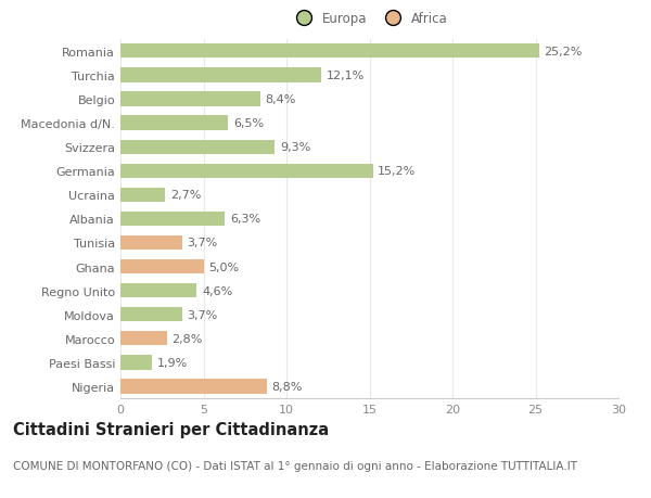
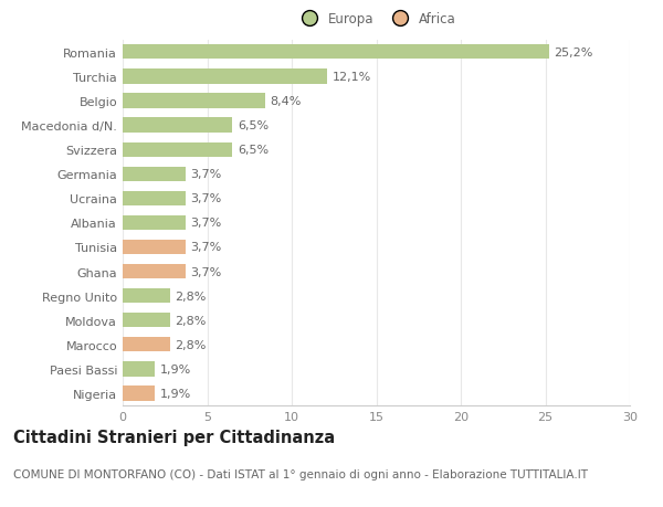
Svizzera: 9,3% -> 6,5%
Germania: 15,2% -> 3,7%
Ucraina: 2,7% -> 3,7%
Albania: 6,3% -> 3,7%
Ghana: 5,0% -> 3,7%
Regno Unito: 4,6% -> 2,8%
Moldova: 3,7% -> 2,8%
Nigeria: 8,8% -> 1,9%
